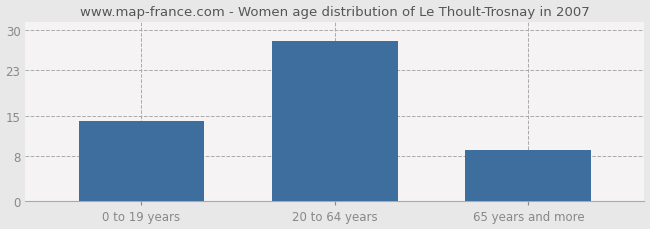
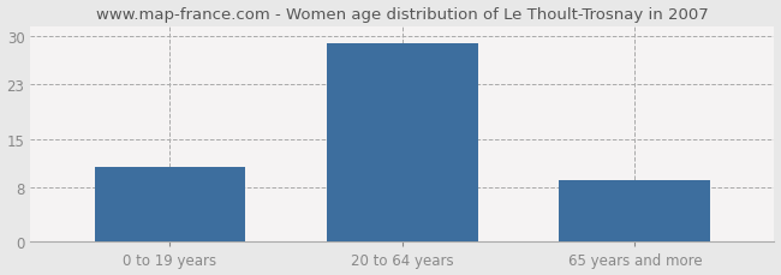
0 to 19 years: 14 -> 11
20 to 64 years: 28 -> 29
